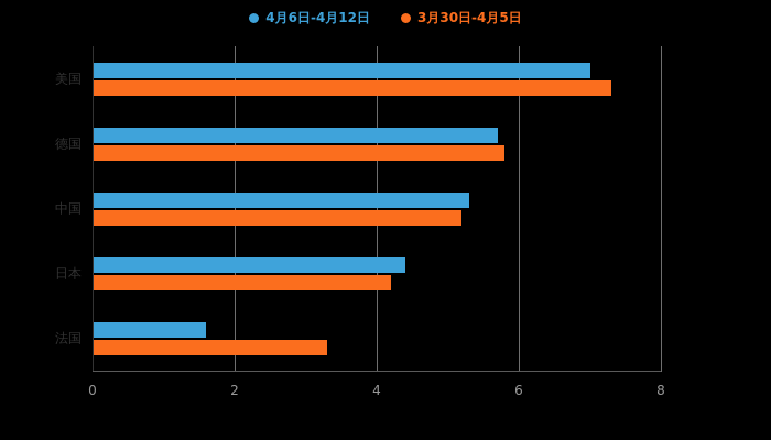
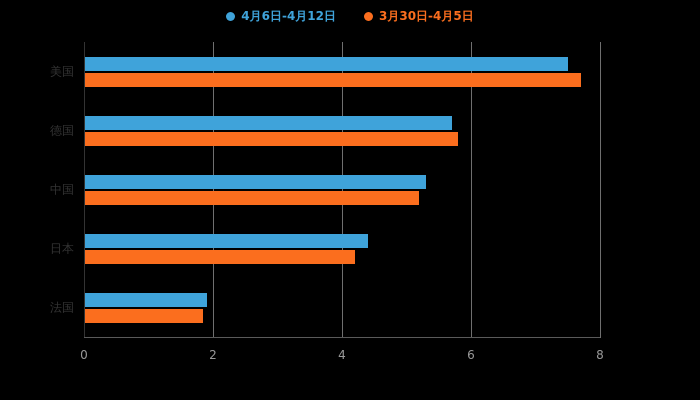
4月6日-4月12日/美国: 7.0 -> 7.5
3月30日-4月5日/美国: 7.3 -> 7.7
4月6日-4月12日/法国: 1.6 -> 1.9
3月30日-4月5日/法国: 3.3 -> 1.9
